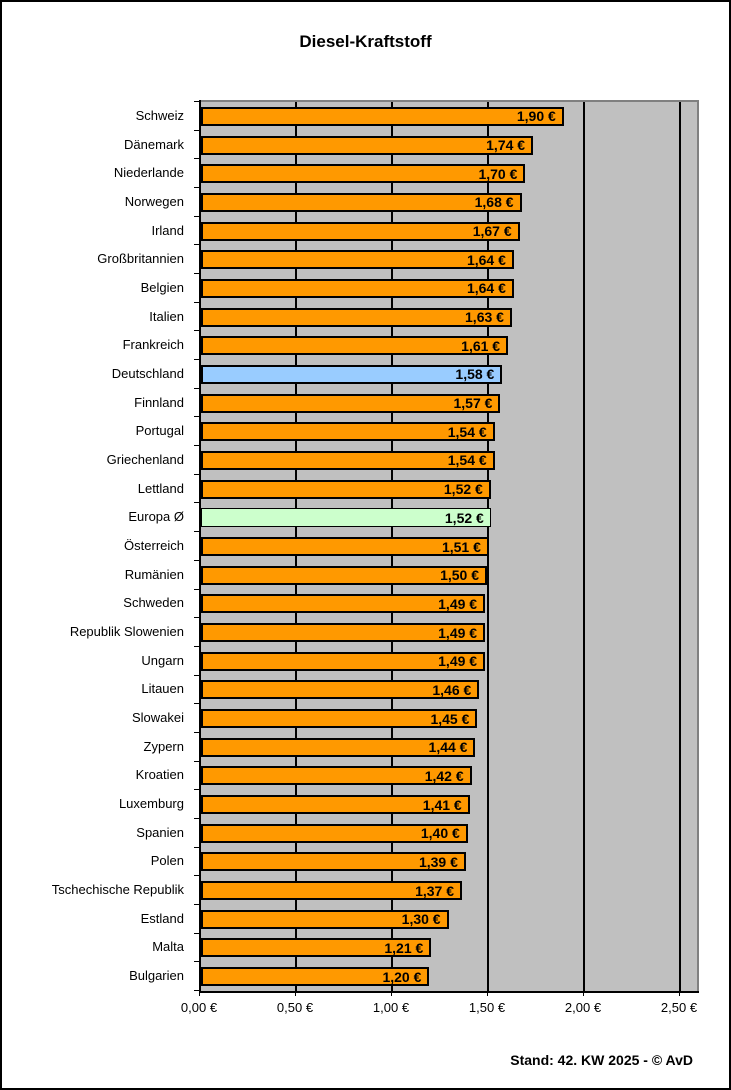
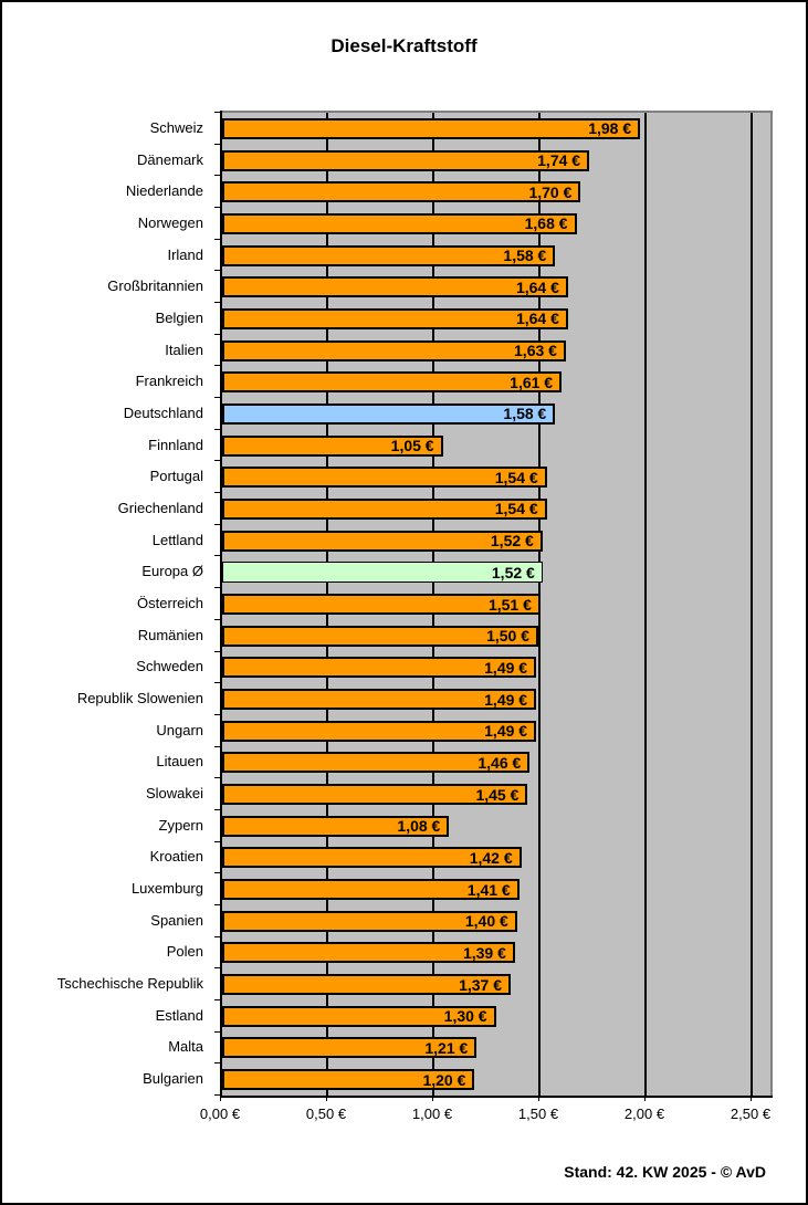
Schweiz: 1,90 -> 1,98
Irland: 1,67 -> 1,58
Finnland: 1,57 -> 1,05
Zypern: 1,44 -> 1,08
